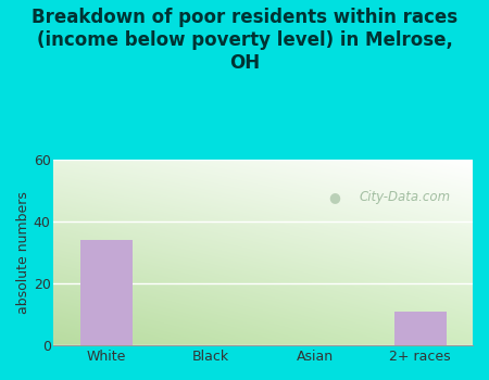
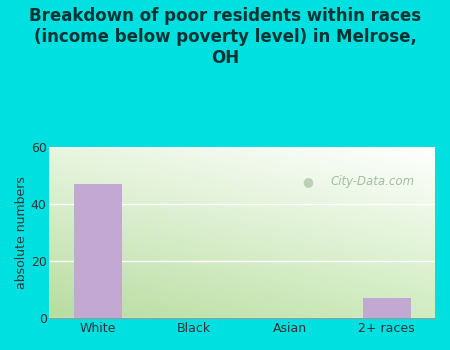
White: 34 -> 47
2+ races: 11 -> 7
